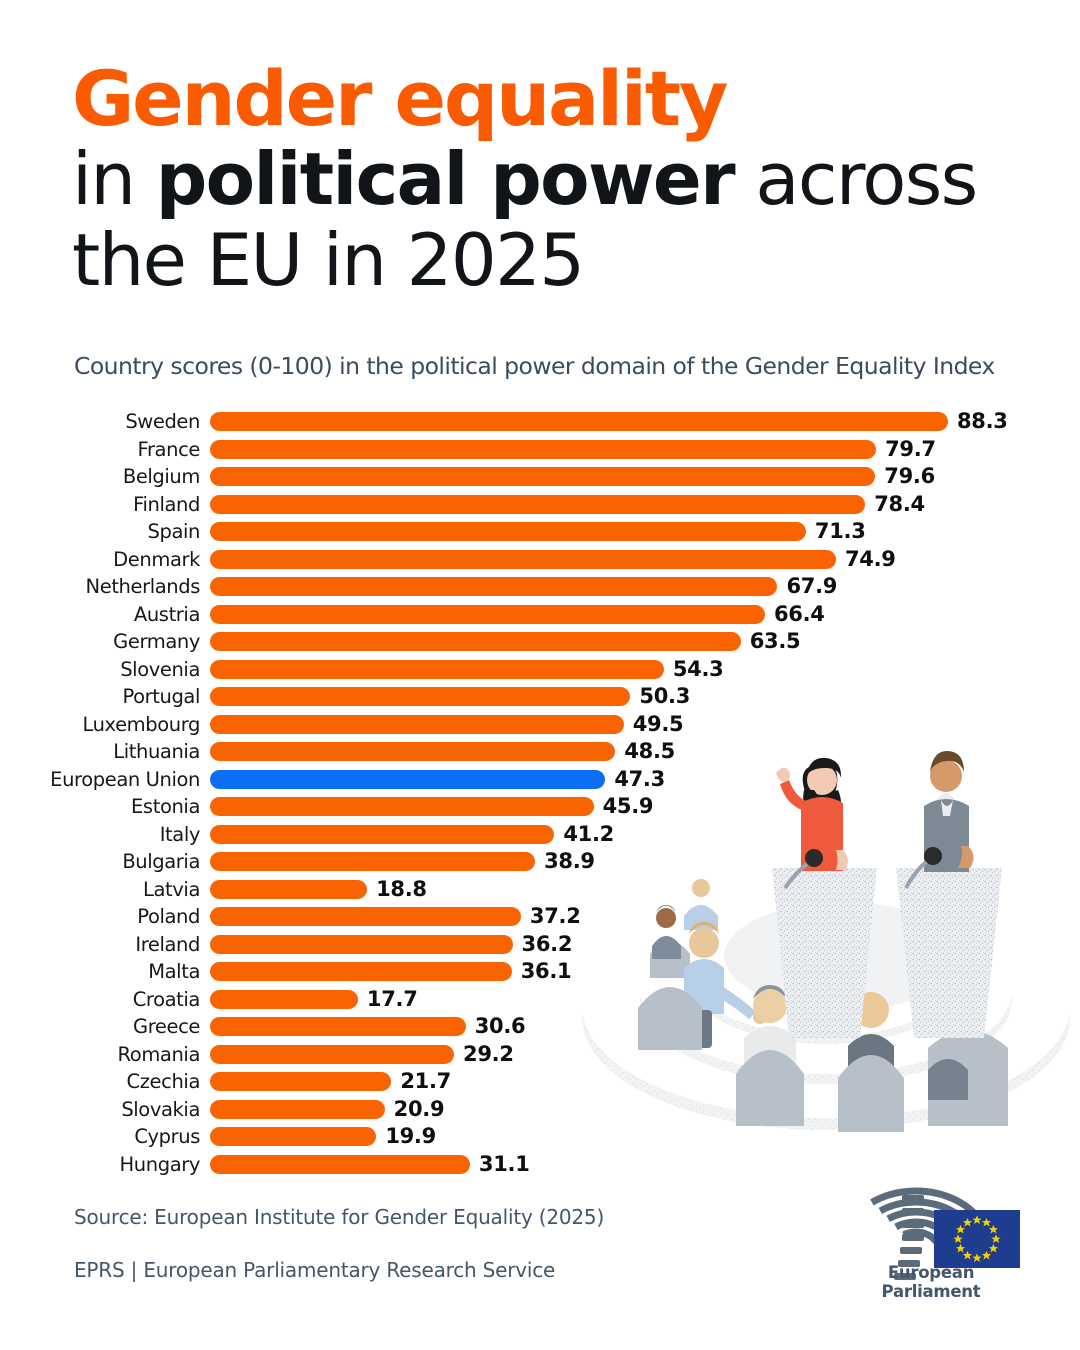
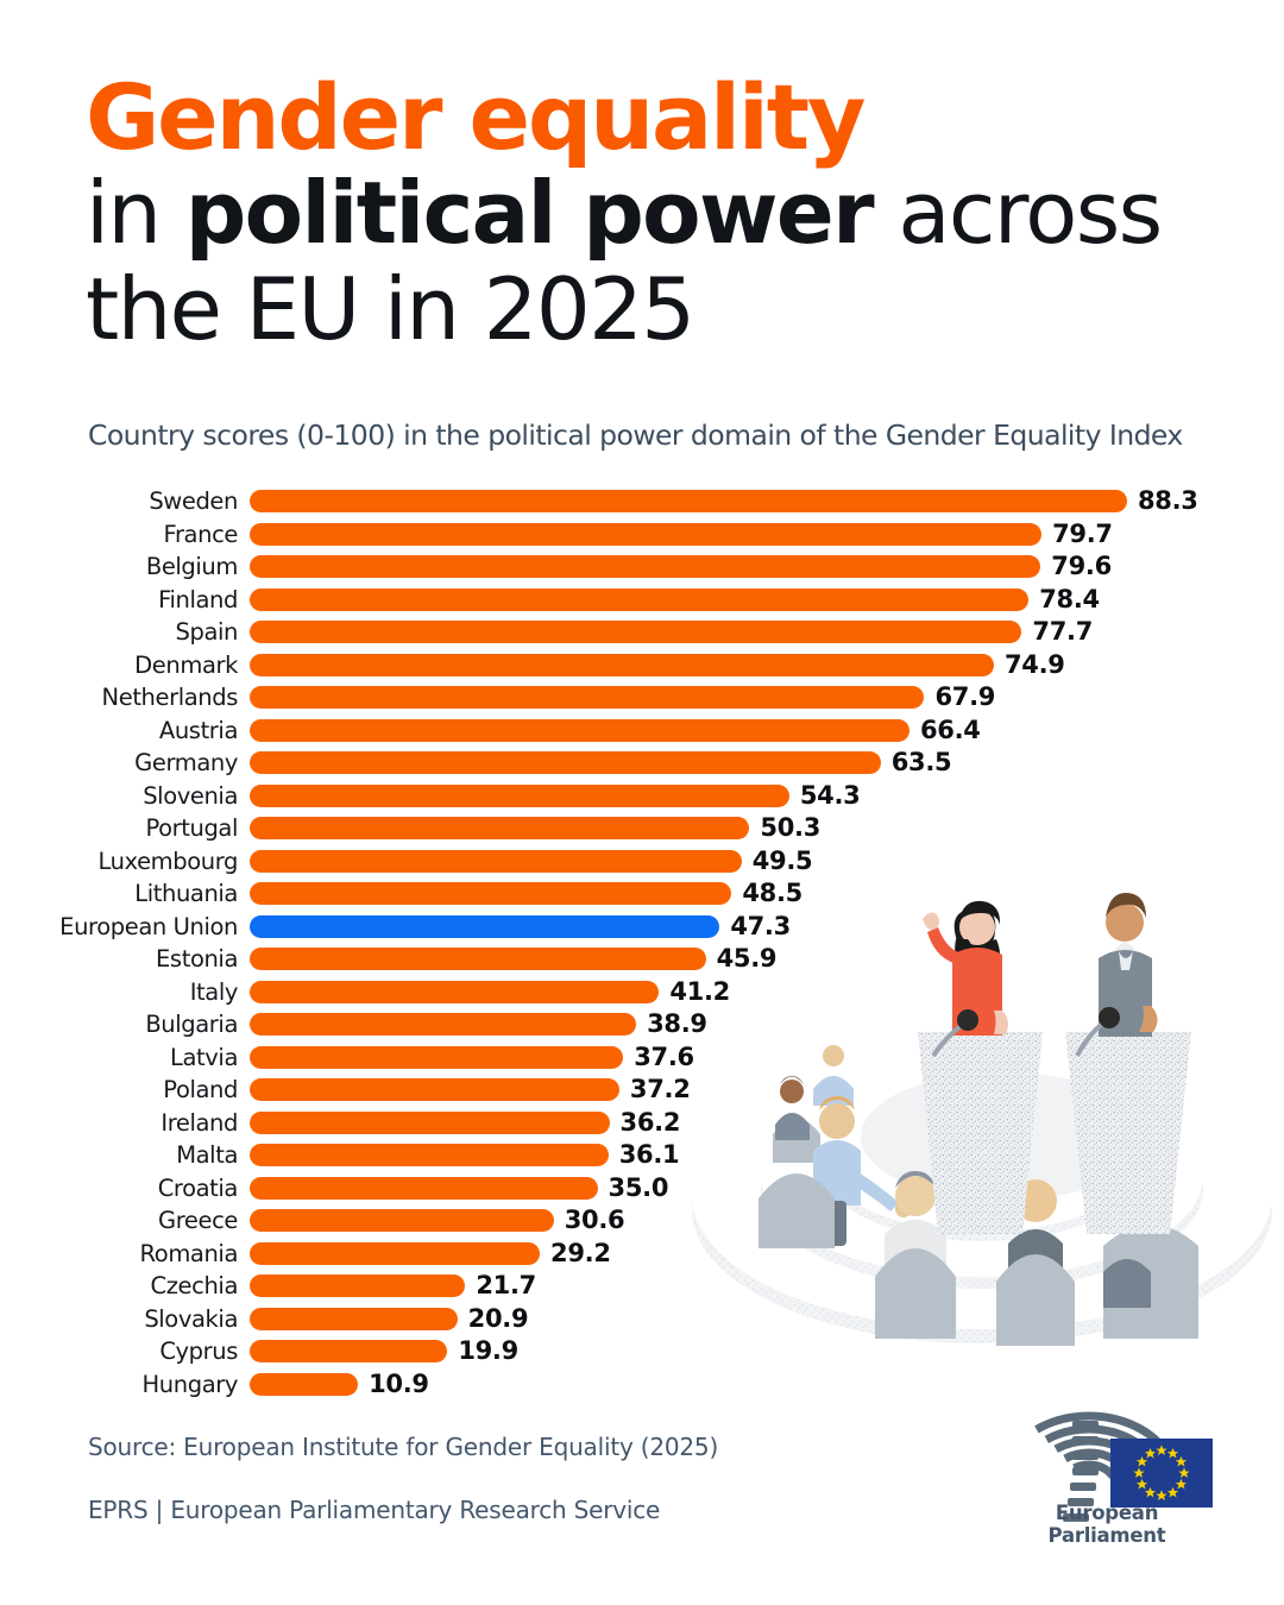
Spain: 71.3 -> 77.7
Latvia: 18.8 -> 37.6
Croatia: 17.7 -> 35.0
Hungary: 31.1 -> 10.9
